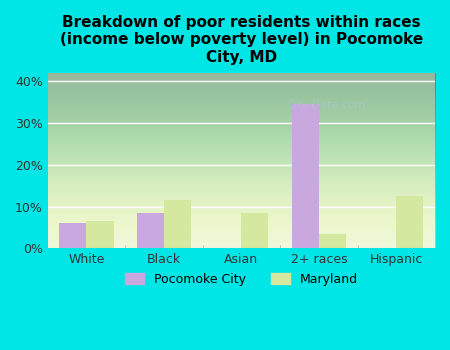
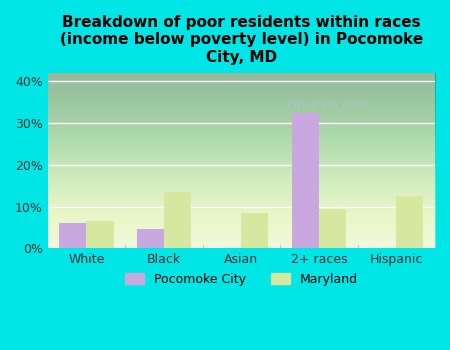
Pocomoke City/Black: 8.5% -> 4.5%
Maryland/Black: 11.5% -> 13.5%
Pocomoke City/2+ races: 34.5% -> 32.5%
Maryland/2+ races: 3.5% -> 9.5%
